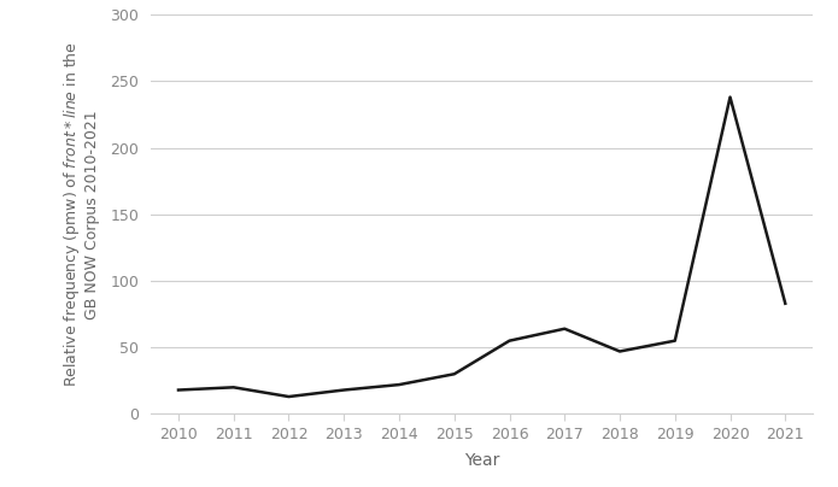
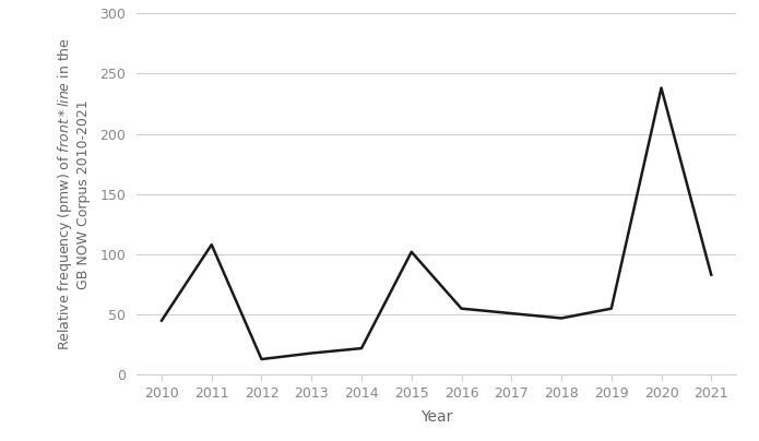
2010: 18 -> 45
2011: 20 -> 108
2015: 30 -> 102
2017: 64 -> 51
